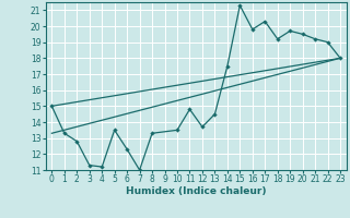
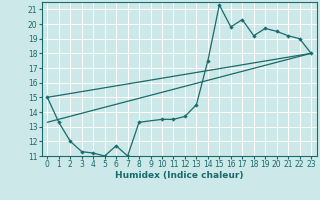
2: 12.8 -> 12.0
5: 13.5 -> 11.0
6: 12.3 -> 11.7
11: 14.8 -> 13.5
